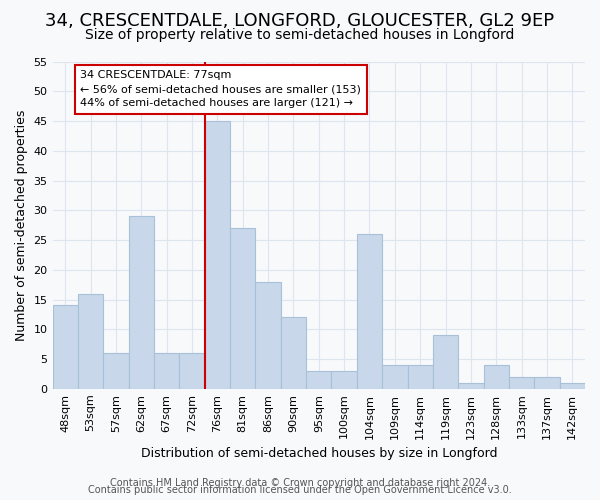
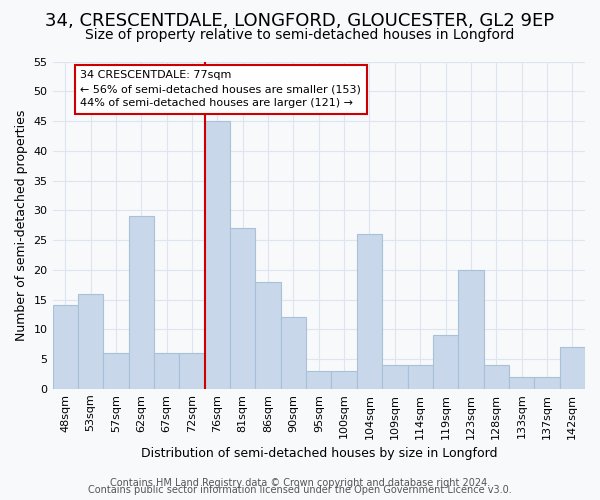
123sqm: 1 -> 20
142sqm: 1 -> 7
